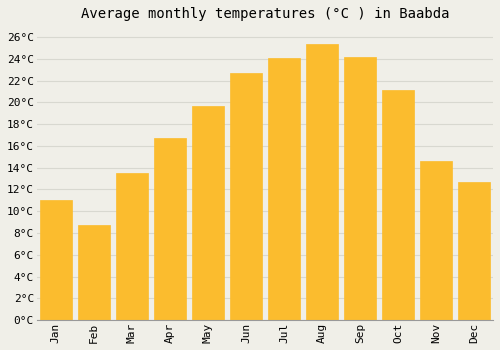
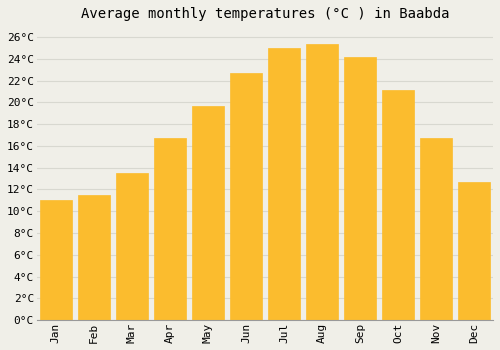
Feb: 8.7°C -> 11.5°C
Jul: 24.1°C -> 25.0°C
Nov: 14.6°C -> 16.7°C
